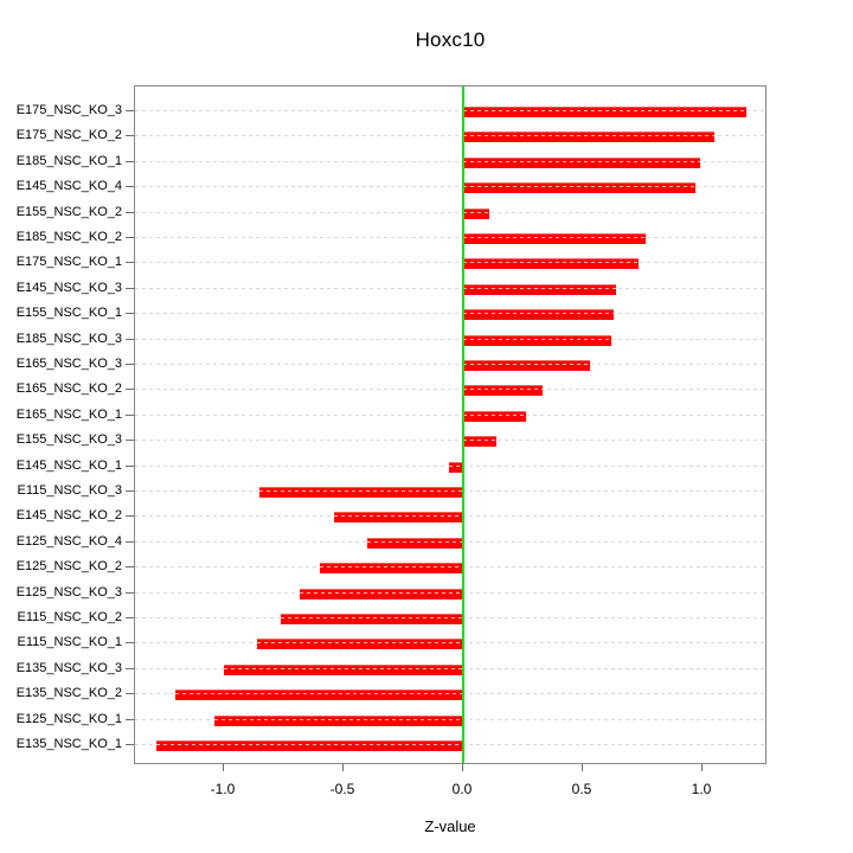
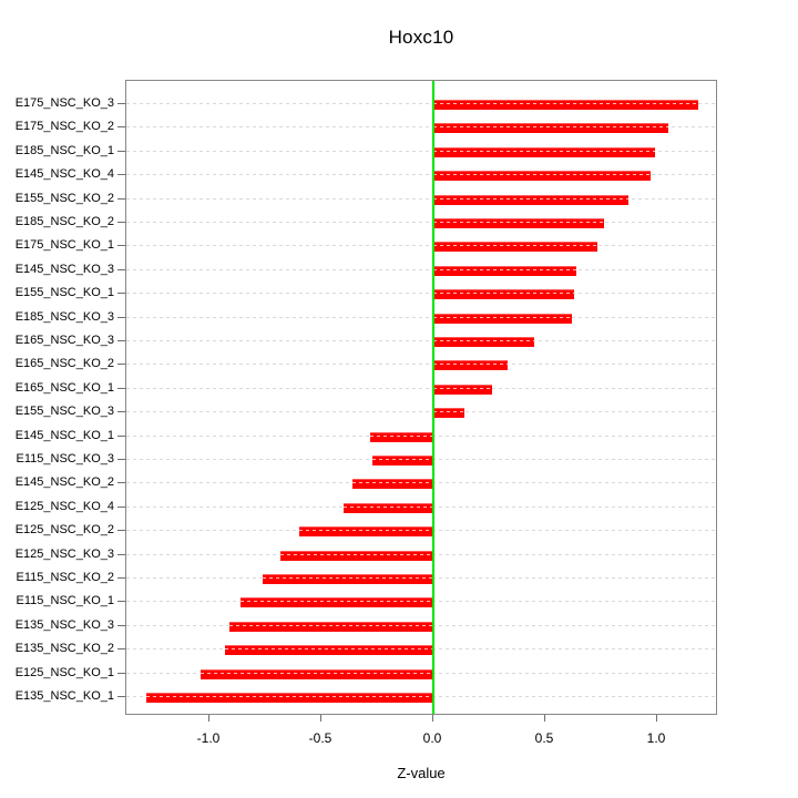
E155_NSC_KO_2: 0.11 -> 0.87
E165_NSC_KO_3: 0.53 -> 0.45
E145_NSC_KO_1: -0.06 -> -0.28
E115_NSC_KO_3: -0.85 -> -0.27
E145_NSC_KO_2: -0.54 -> -0.36
E135_NSC_KO_3: -1.00 -> -0.91
E135_NSC_KO_2: -1.20 -> -0.93
